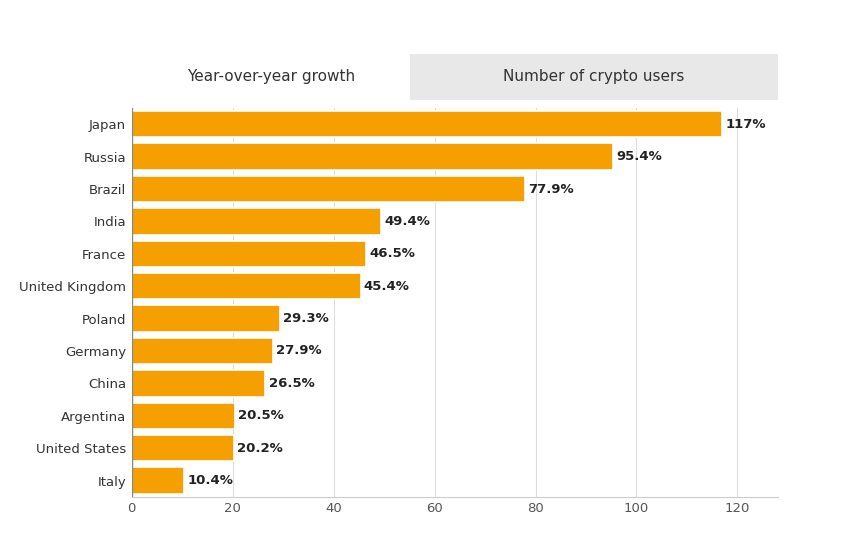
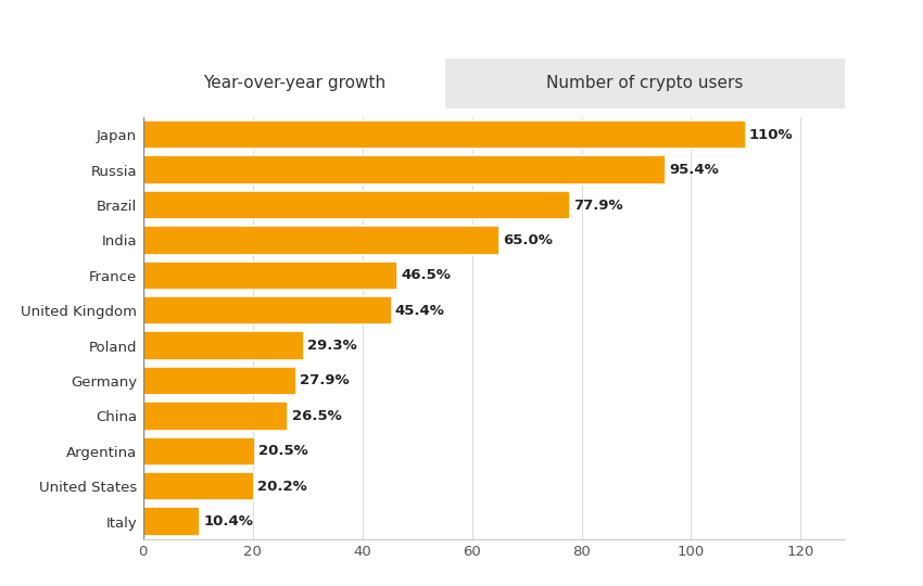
Japan: 117% -> 110%
India: 49.4% -> 65.0%
